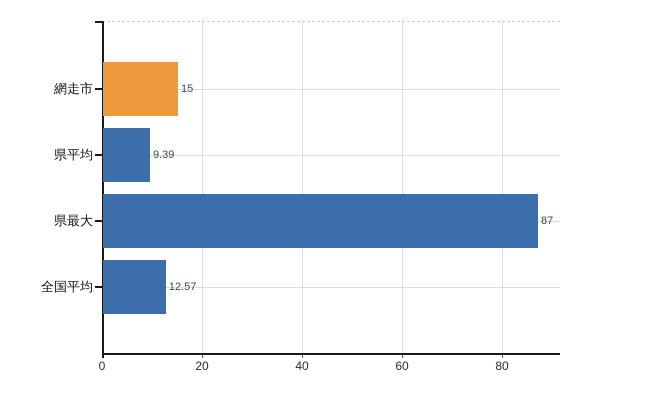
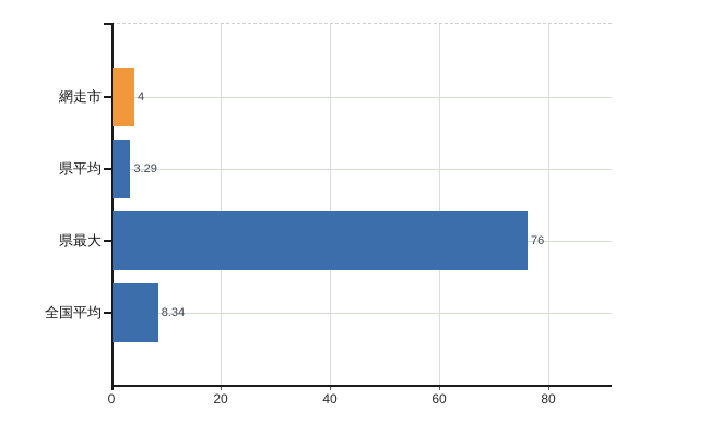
網走市: 15 -> 4
県平均: 9.39 -> 3.29
県最大: 87 -> 76
全国平均: 12.57 -> 8.34
